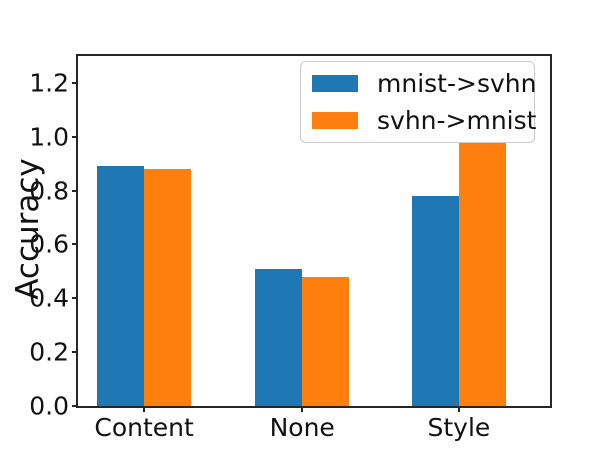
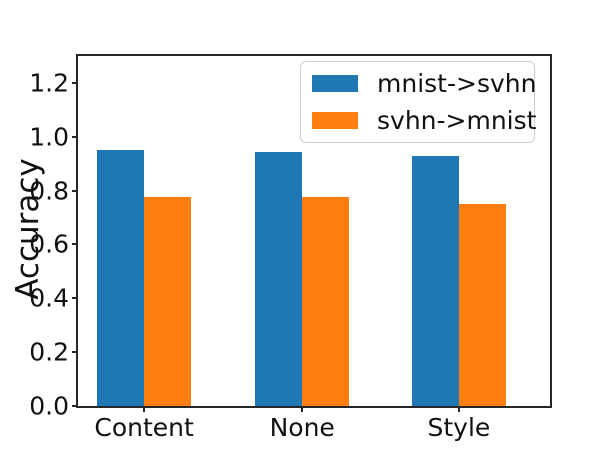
mnist->svhn/Content: 0.89 -> 0.95
svhn->mnist/Content: 0.88 -> 0.78
mnist->svhn/None: 0.51 -> 0.94
svhn->mnist/None: 0.48 -> 0.78
mnist->svhn/Style: 0.78 -> 0.93
svhn->mnist/Style: 1.14 -> 0.75
